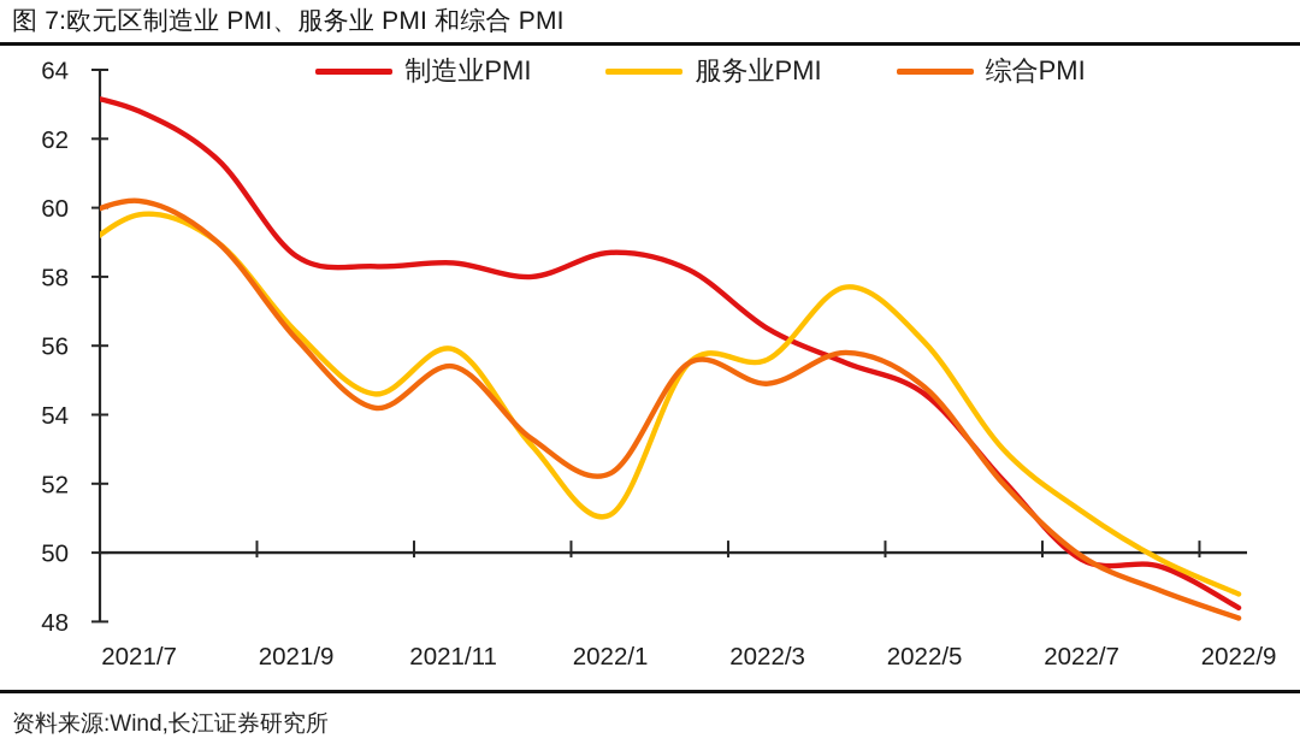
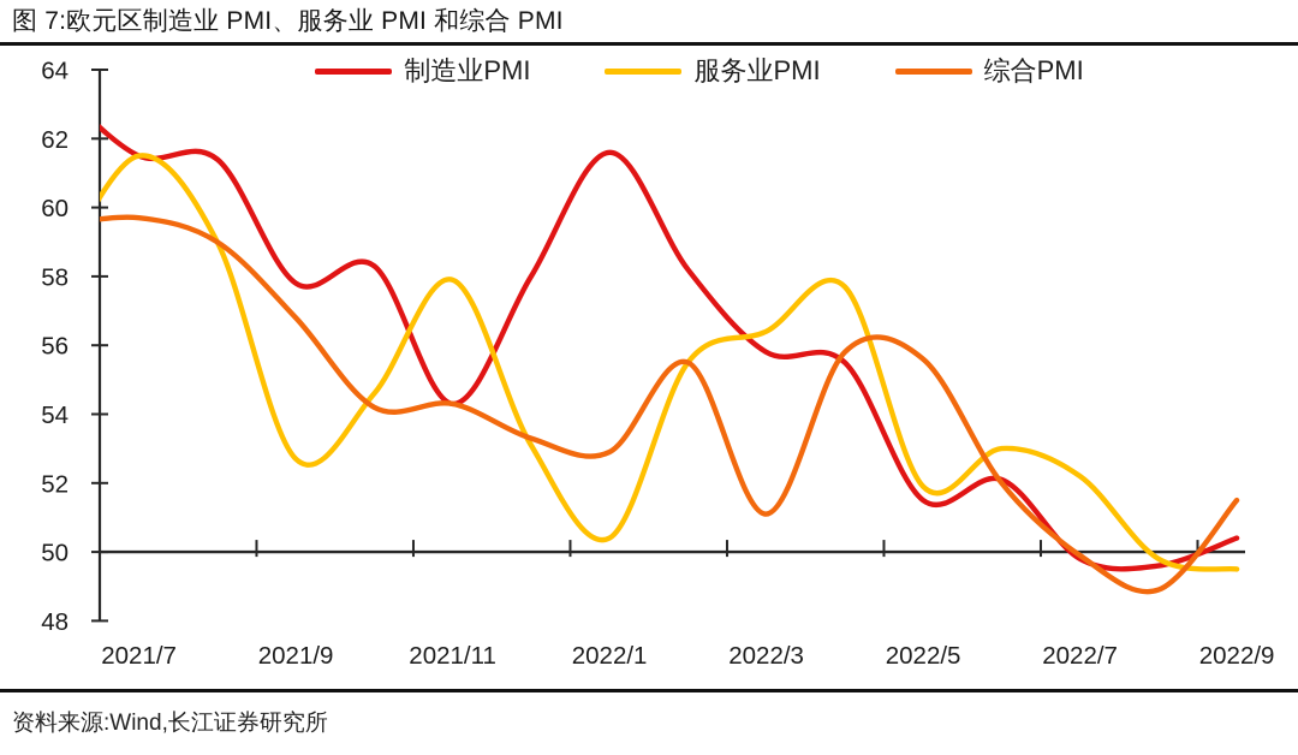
制造业PMI/2021/7: 62.8 -> 61.5
服务业PMI/2021/7: 59.8 -> 61.5
综合PMI/2021/7: 60.2 -> 59.7
制造业PMI/2021/9: 58.6 -> 57.8
服务业PMI/2021/9: 56.4 -> 52.7
综合PMI/2021/9: 56.2 -> 56.8
制造业PMI/2021/11: 58.4 -> 54.3
服务业PMI/2021/11: 55.9 -> 57.9
综合PMI/2021/11: 55.4 -> 54.3
制造业PMI/2022/1: 58.7 -> 61.6
服务业PMI/2022/1: 51.1 -> 50.4
综合PMI/2022/1: 52.3 -> 52.9
制造业PMI/2022/3: 56.5 -> 55.8
服务业PMI/2022/3: 55.6 -> 56.4
综合PMI/2022/3: 54.9 -> 51.1
制造业PMI/2022/5: 54.6 -> 51.5
服务业PMI/2022/5: 56.1 -> 51.9
综合PMI/2022/5: 54.8 -> 55.6
服务业PMI/2022/7: 51.2 -> 52.2
制造业PMI/2022/9: 48.4 -> 50.4
服务业PMI/2022/9: 48.8 -> 49.5
综合PMI/2022/9: 48.1 -> 51.5
